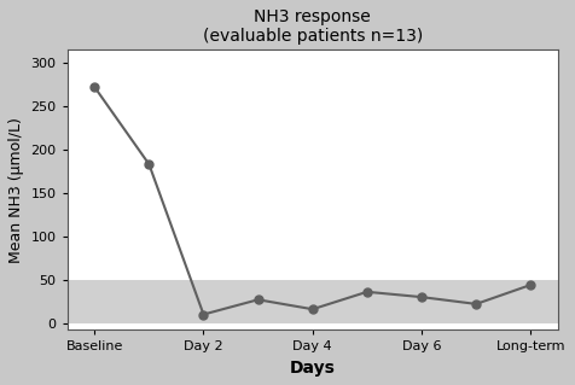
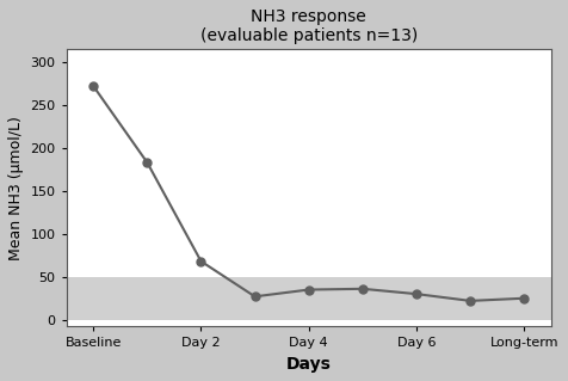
Day 2: 10 -> 68
Day 4: 16 -> 35
Long-term: 44 -> 25
